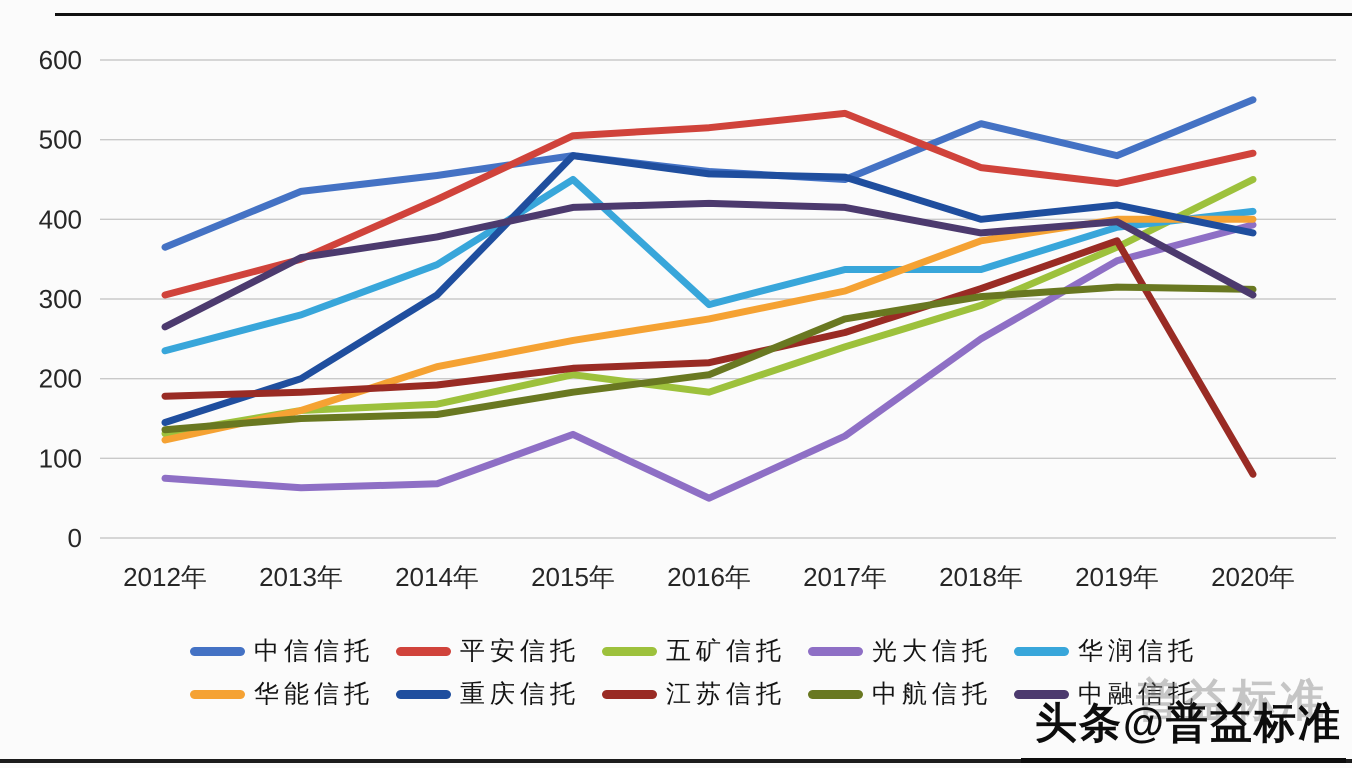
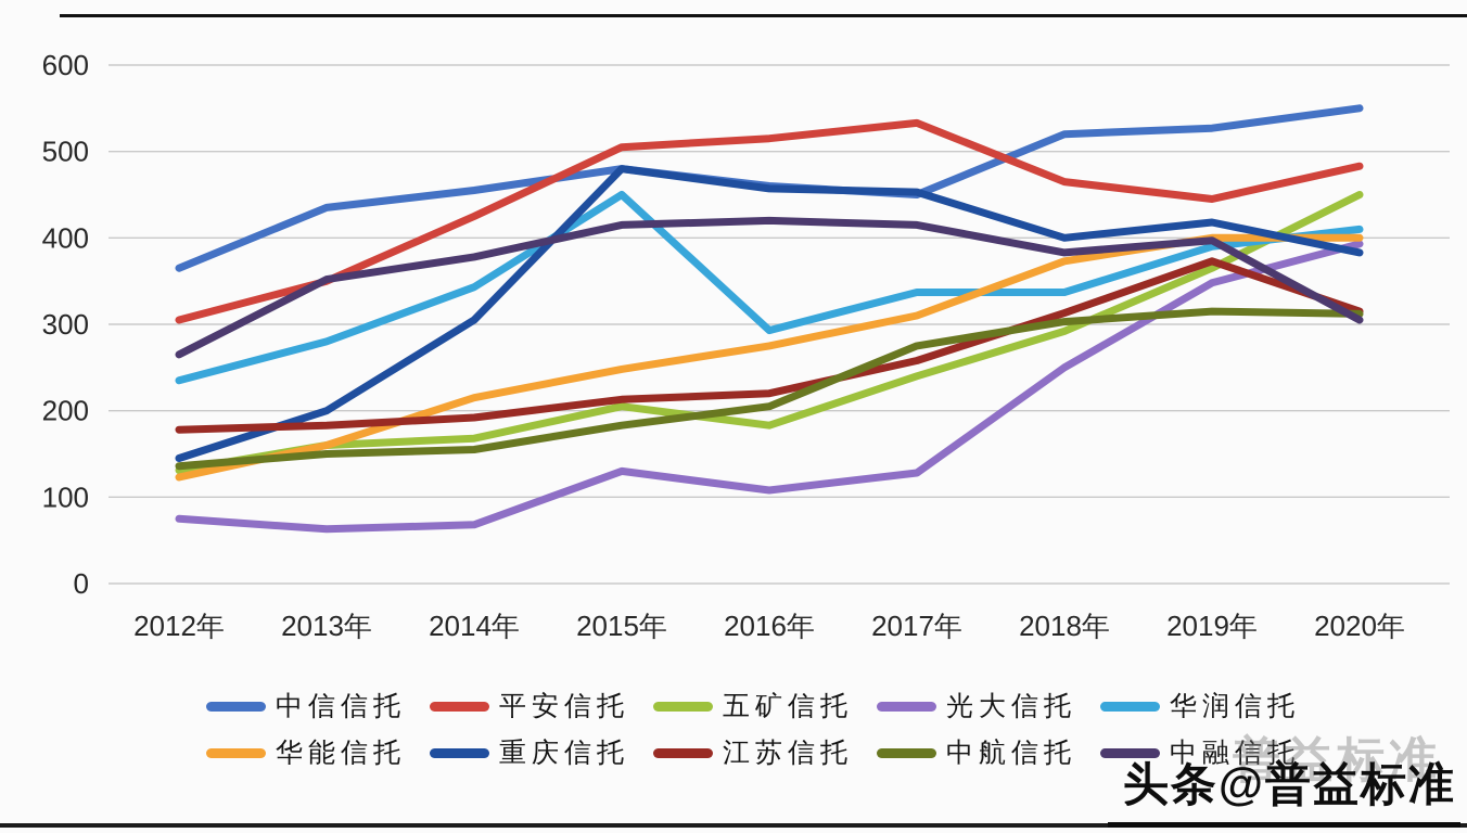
光大信托/2016年: 50 -> 110
中信信托/2019年: 480 -> 530
江苏信托/2020年: 80 -> 320
